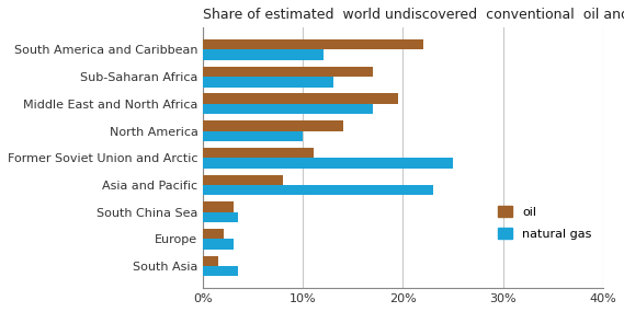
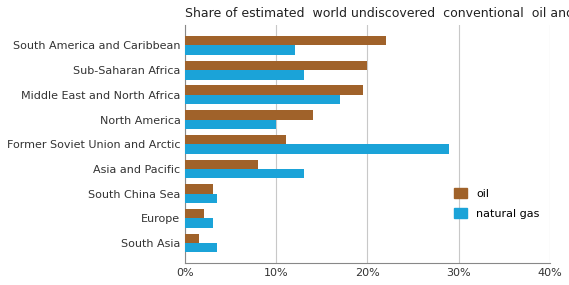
oil/Sub-Saharan Africa: 17.0% -> 20.0%
natural gas/Former Soviet Union and Arctic: 25.0% -> 29.0%
natural gas/Asia and Pacific: 23.0% -> 13.0%
